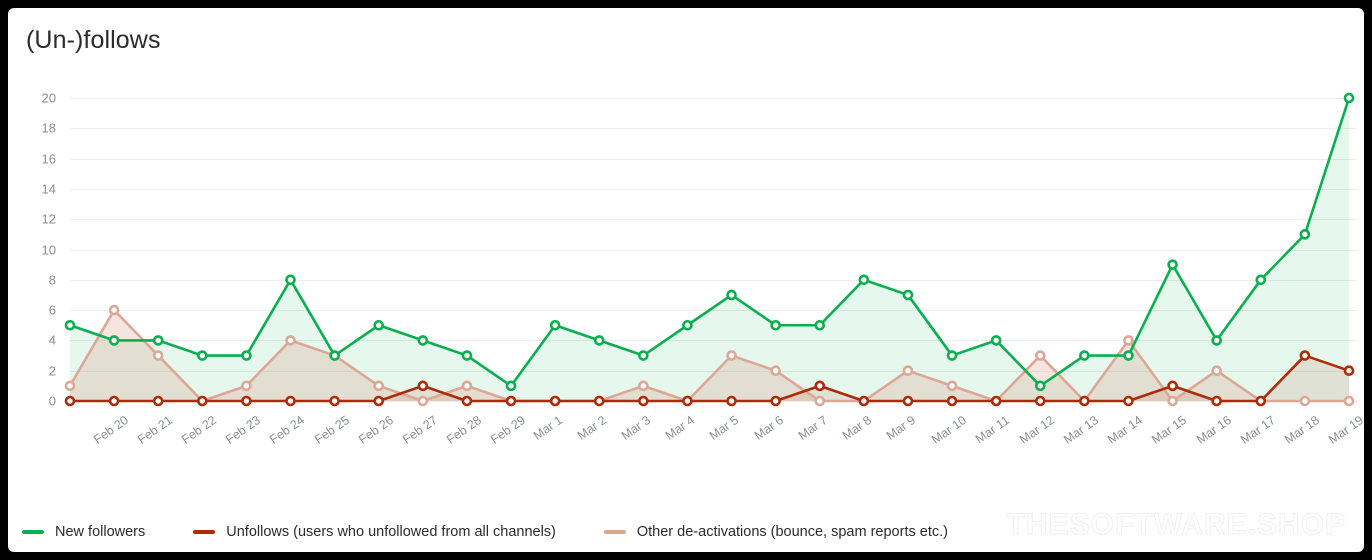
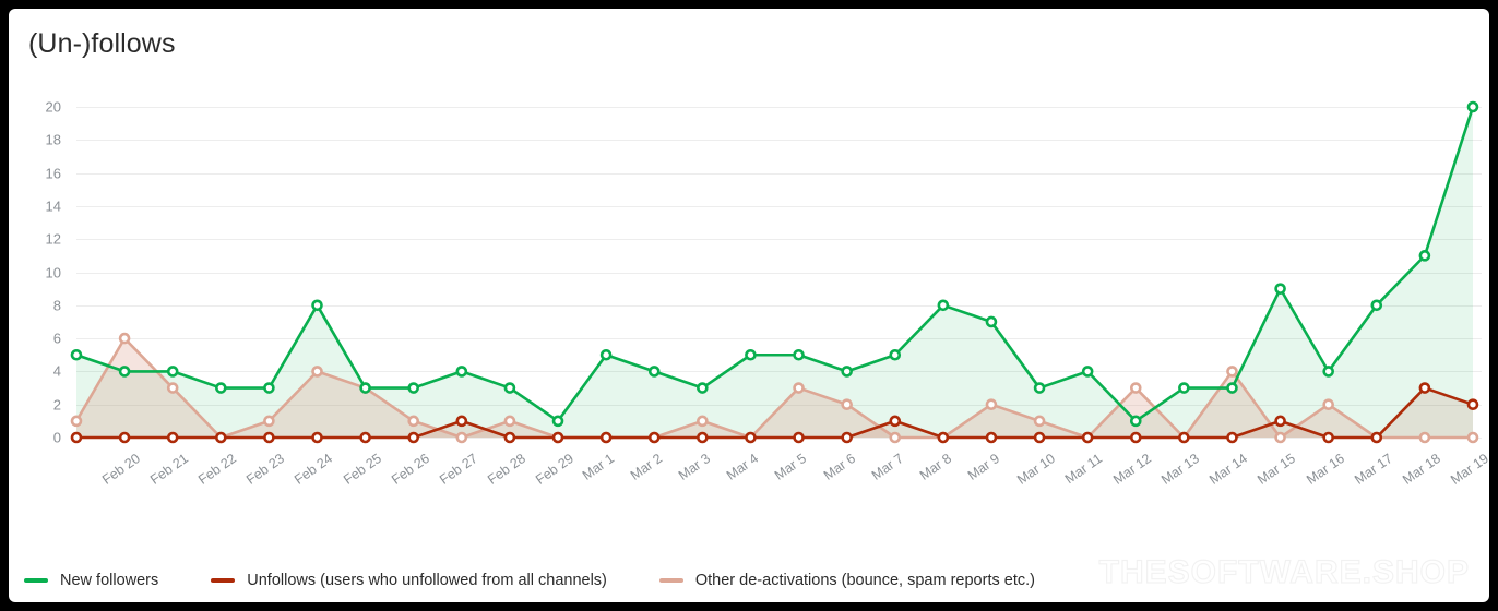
New followers/Feb 27: 5 -> 3
New followers/Mar 6: 7 -> 5
New followers/Mar 7: 5 -> 4
